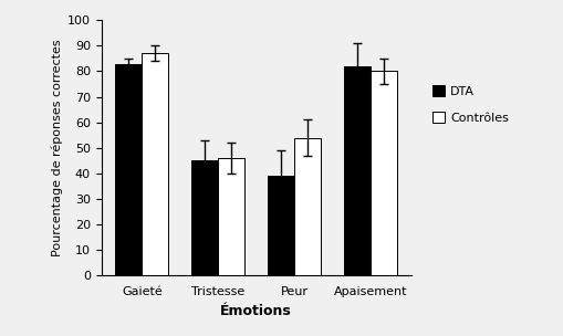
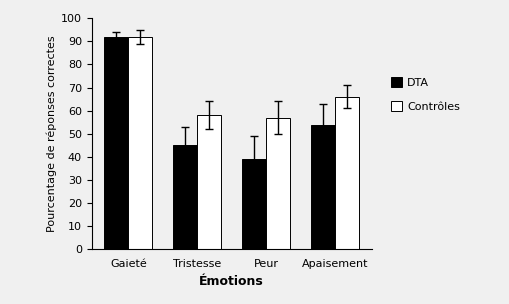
DTA/Gaieté: 83 -> 92
Contrôles/Gaieté: 87 -> 92
Contrôles/Tristesse: 46 -> 58
Contrôles/Peur: 54 -> 57
DTA/Apaisement: 82 -> 54
Contrôles/Apaisement: 80 -> 66
